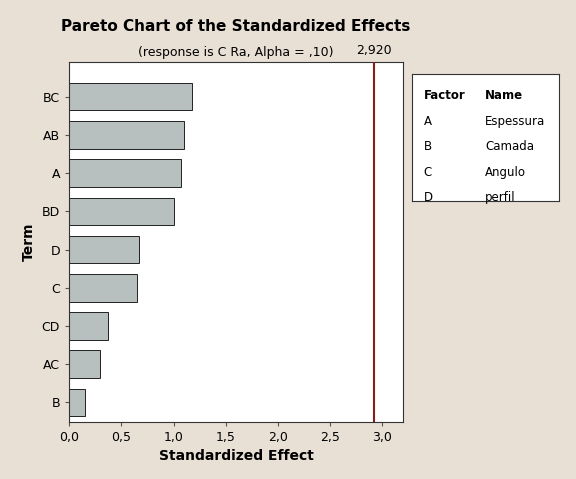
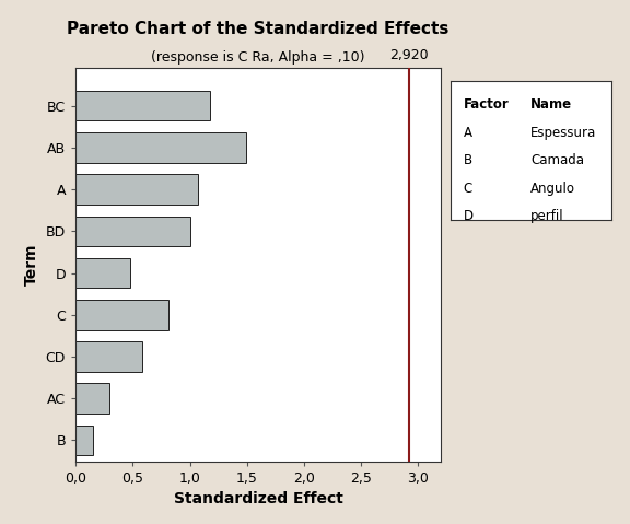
AB: 1,10 -> 1,49
D: 0,67 -> 0,48
C: 0,65 -> 0,81
CD: 0,37 -> 0,58
